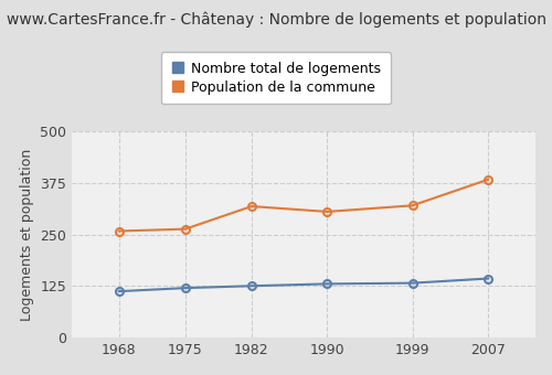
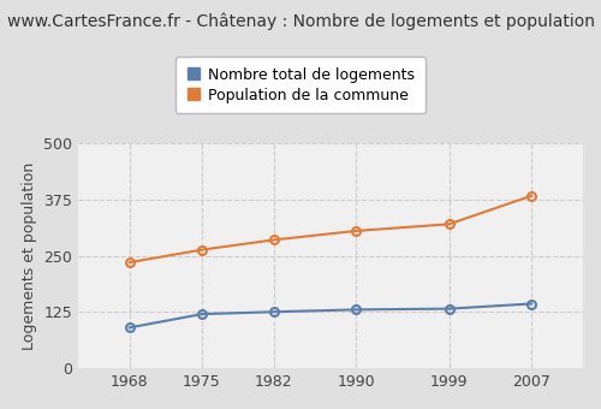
Nombre total de logements/1968: 112 -> 90
Population de la commune/1968: 258 -> 235
Population de la commune/1982: 318 -> 285
